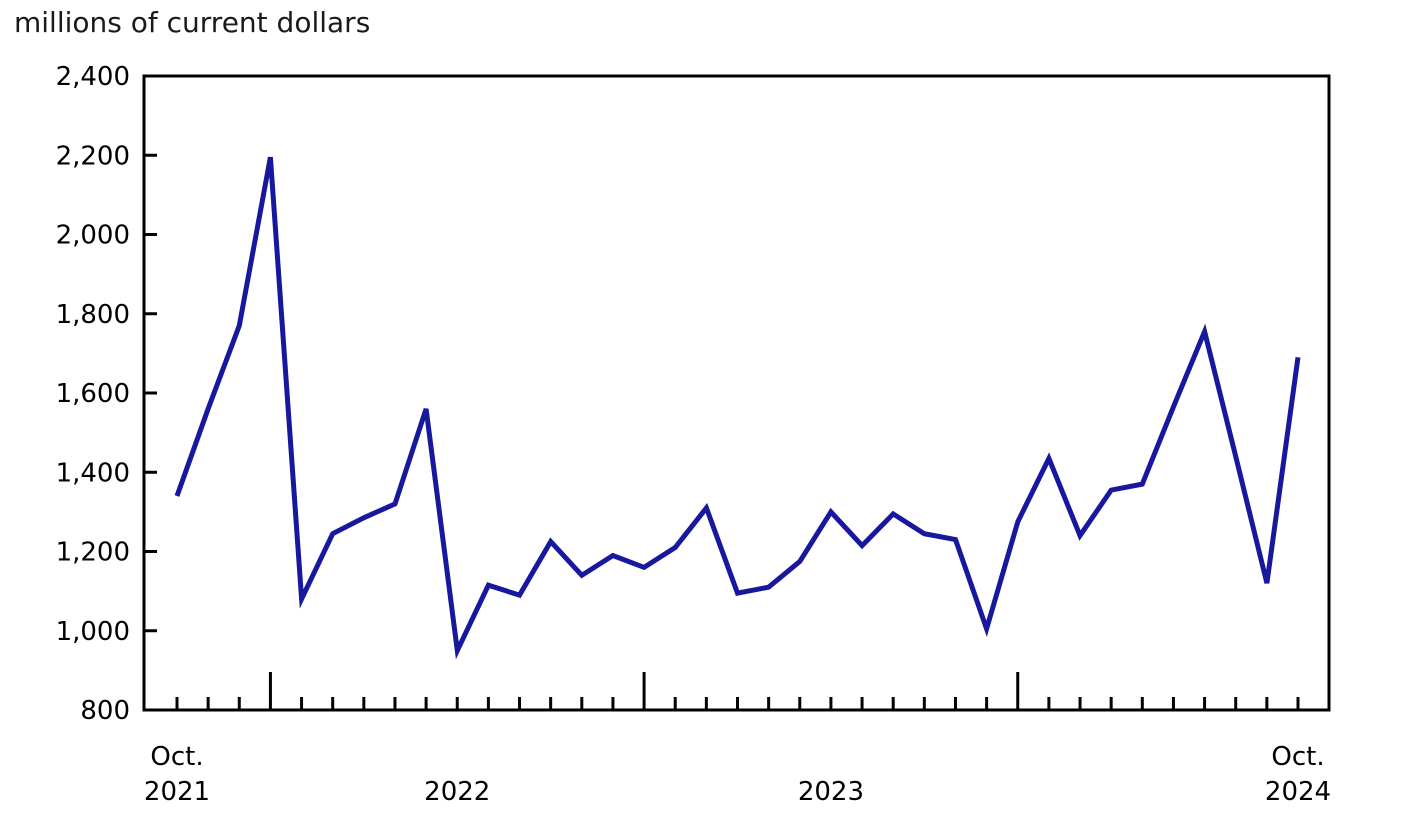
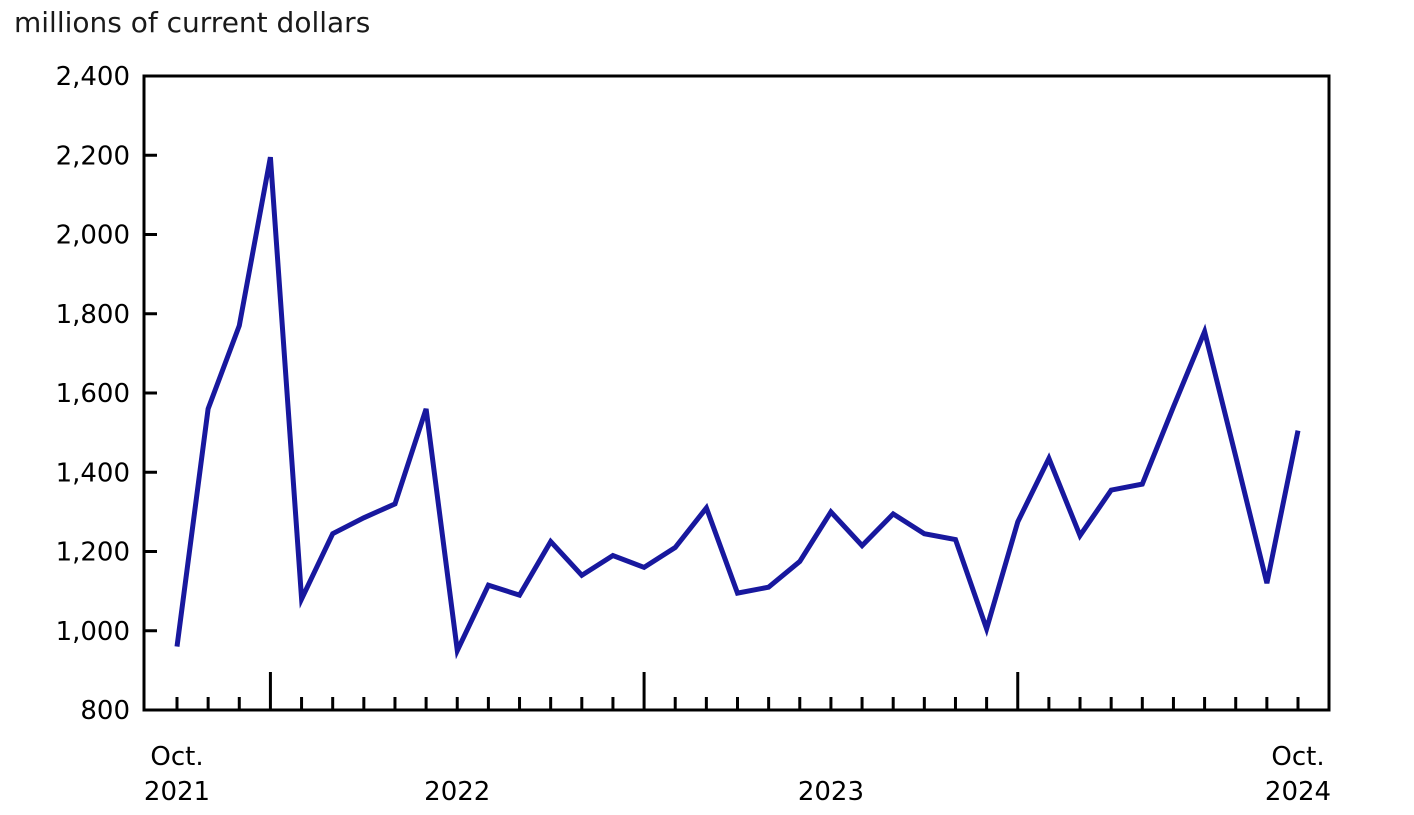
Oct. 2021: 1340 -> 960
Oct. 2024: 1690 -> 1500
